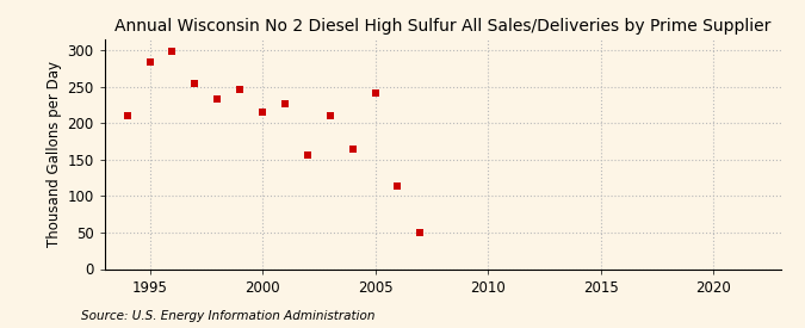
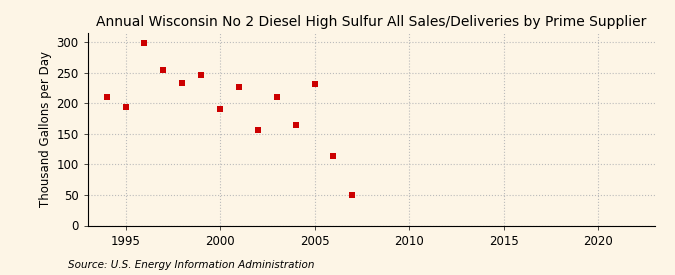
1995: 284 -> 194
2000: 215 -> 190
2005: 242 -> 232
